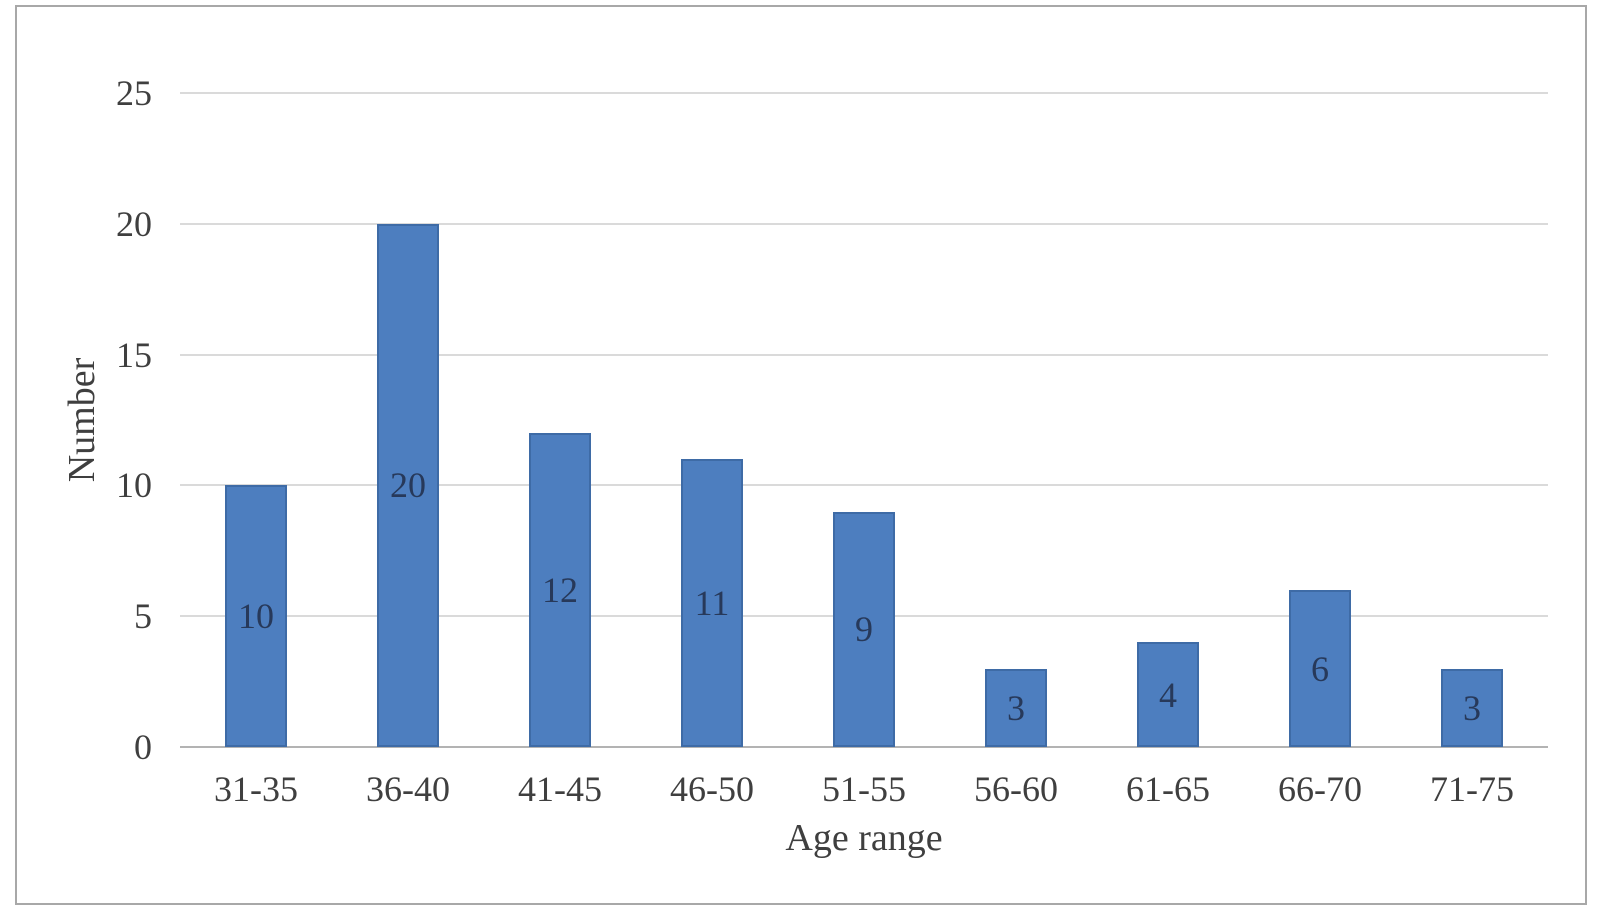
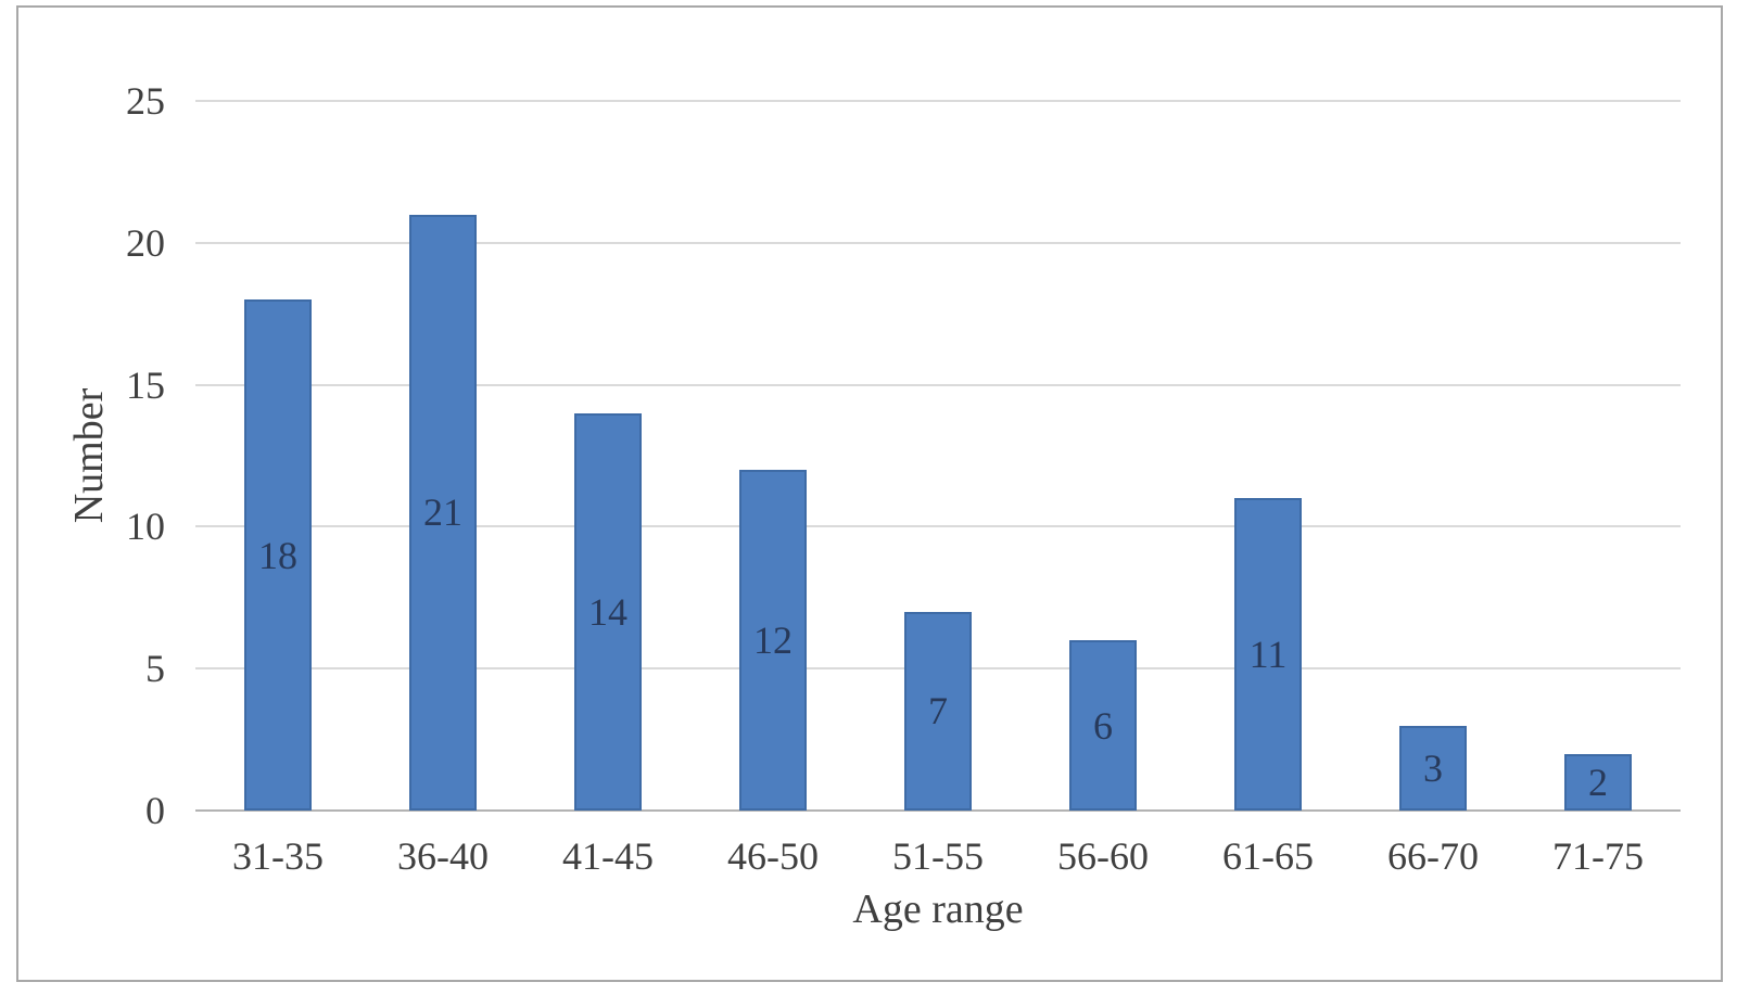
31-35: 10 -> 18
36-40: 20 -> 21
41-45: 12 -> 14
46-50: 11 -> 12
51-55: 9 -> 7
56-60: 3 -> 6
61-65: 4 -> 11
66-70: 6 -> 3
71-75: 3 -> 2
